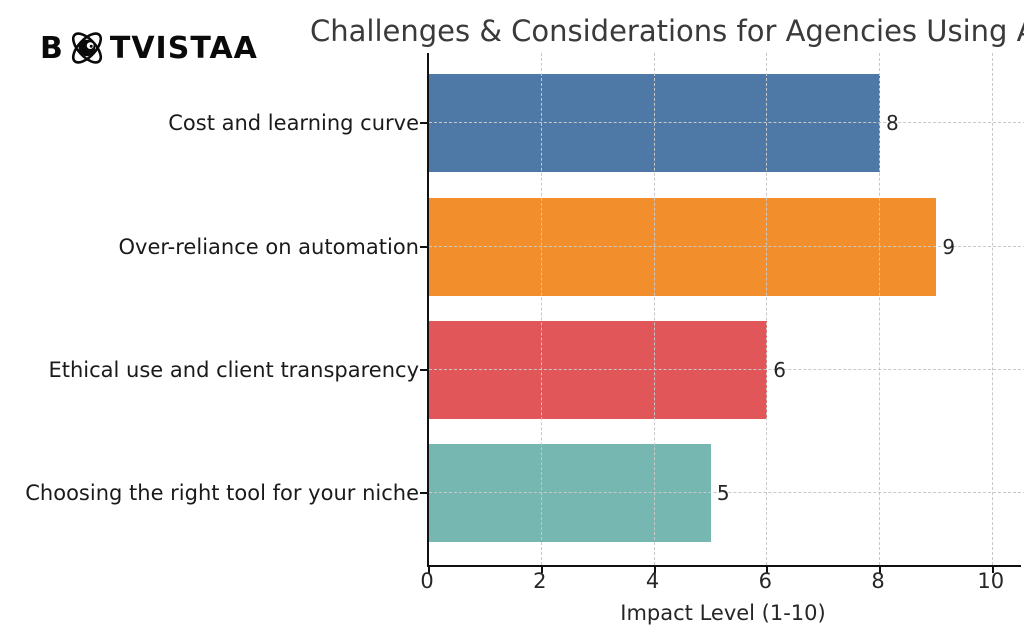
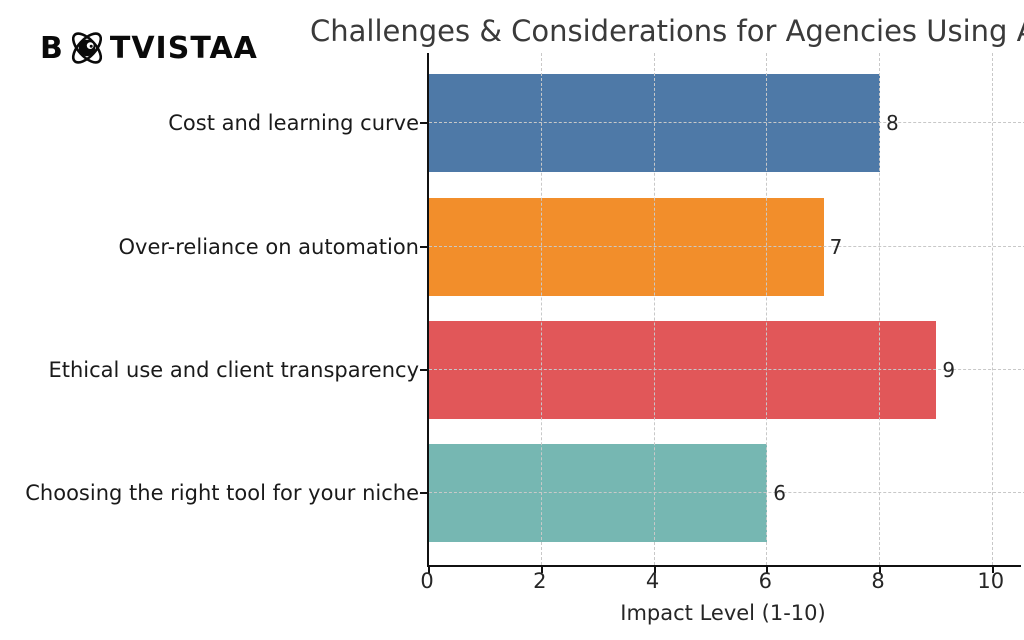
Over-reliance on automation: 9 -> 7
Ethical use and client transparency: 6 -> 9
Choosing the right tool for your niche: 5 -> 6
